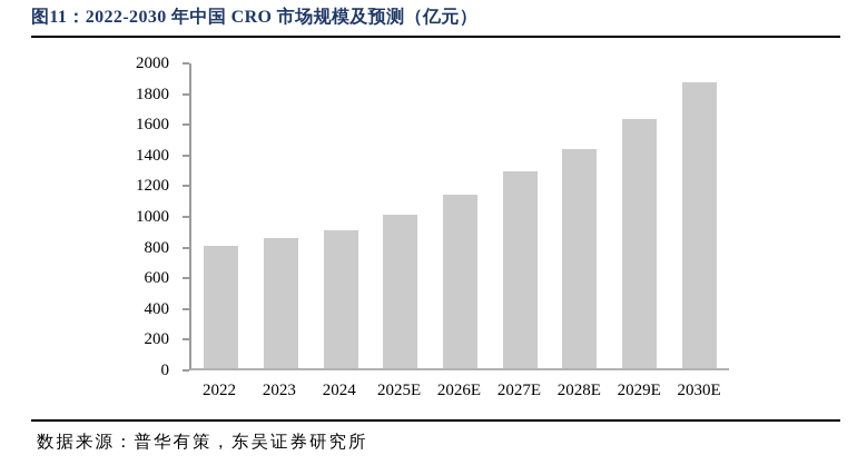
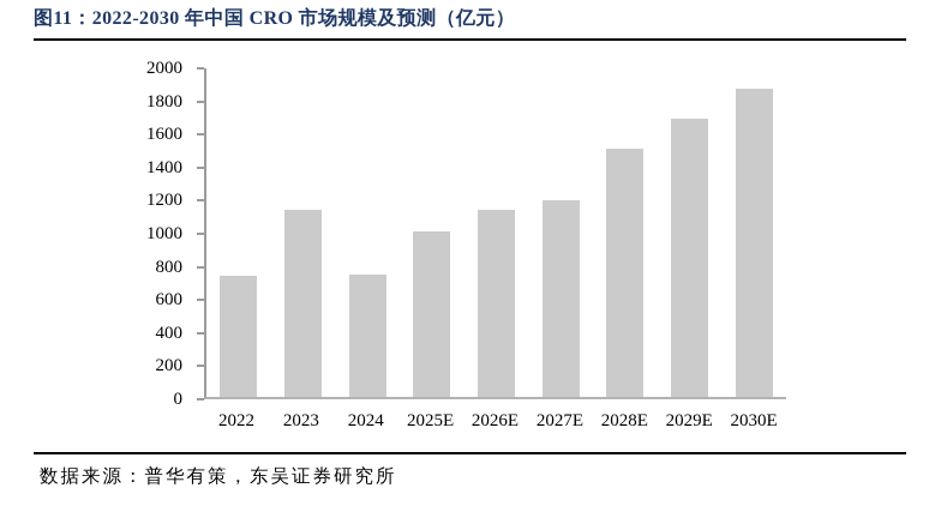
2022: 800 -> 730
2023: 850 -> 1130
2024: 900 -> 740
2027E: 1280 -> 1190
2028E: 1430 -> 1500
2029E: 1620 -> 1680
